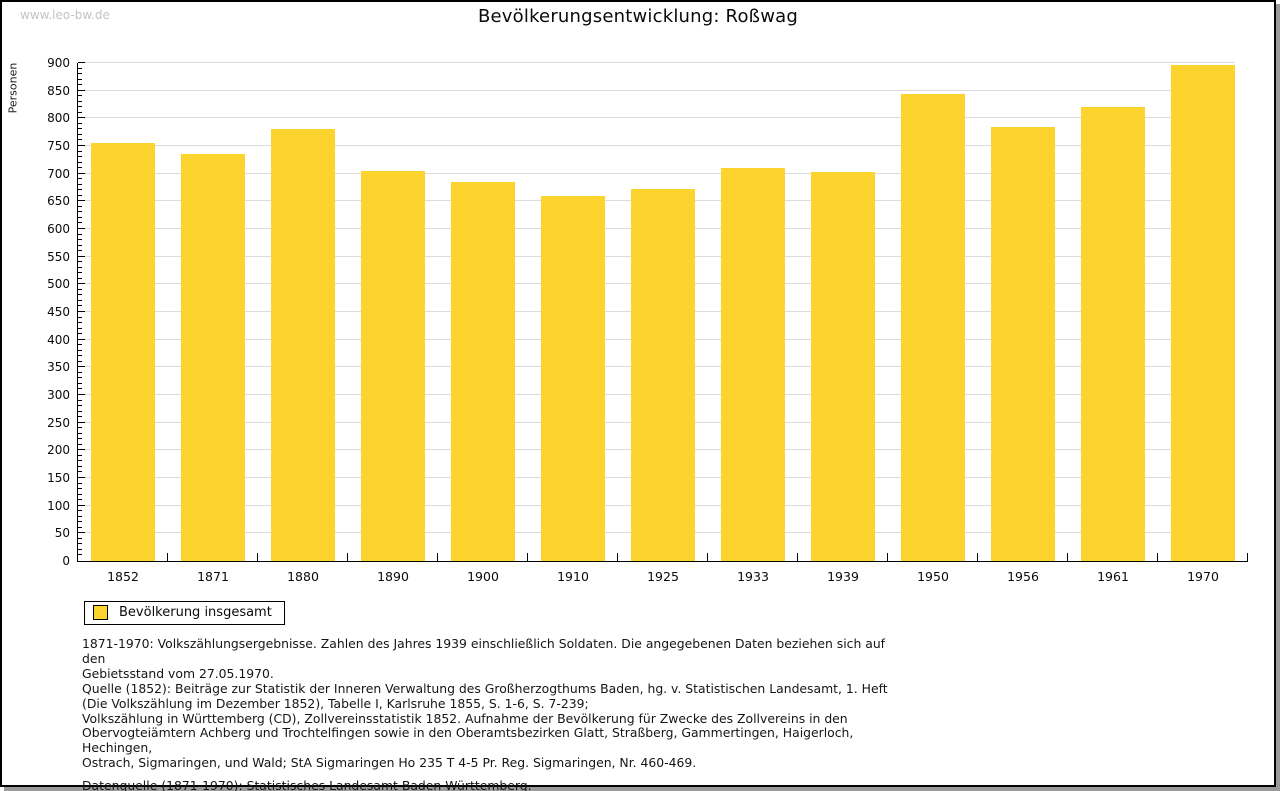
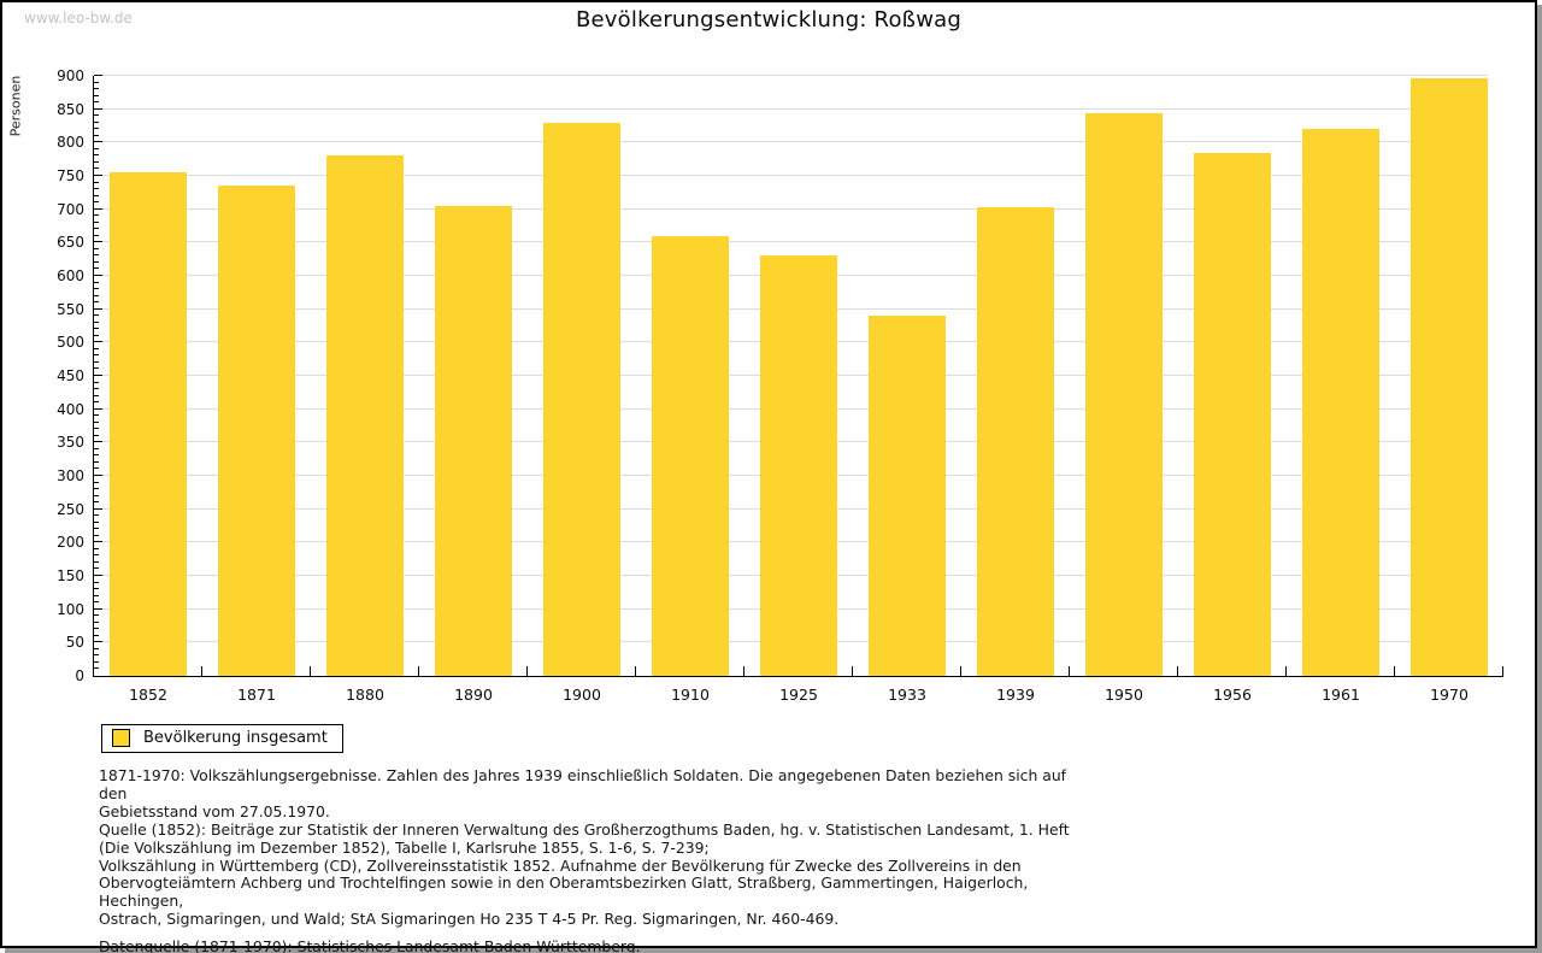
1900: 680 -> 830
1925: 670 -> 630
1933: 710 -> 540
